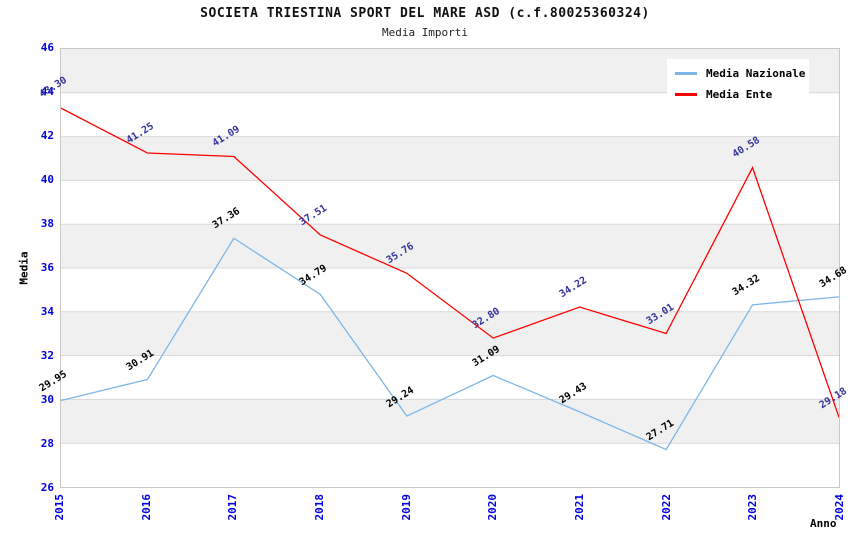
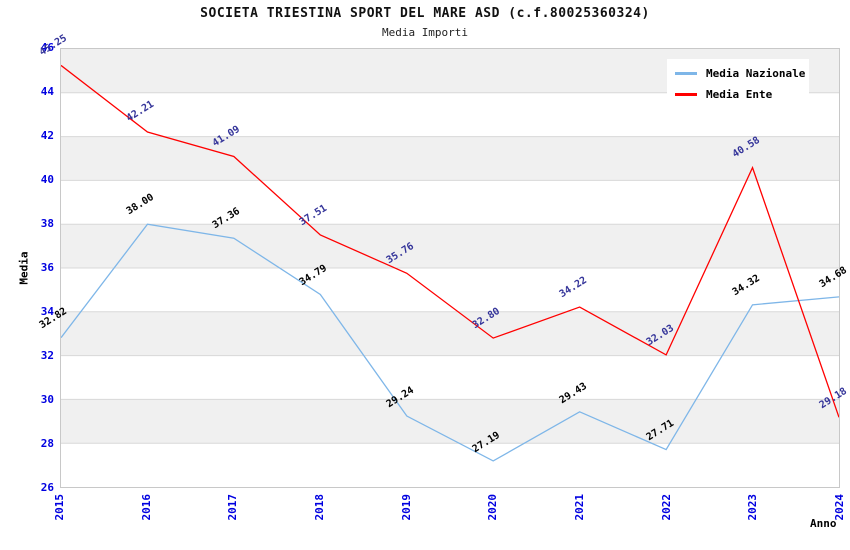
Media Nazionale/2015: 29.95 -> 32.82
Media Ente/2015: 43.30 -> 45.25
Media Nazionale/2016: 30.91 -> 38.00
Media Ente/2016: 41.25 -> 42.21
Media Nazionale/2020: 31.09 -> 27.19
Media Ente/2022: 33.01 -> 32.03
